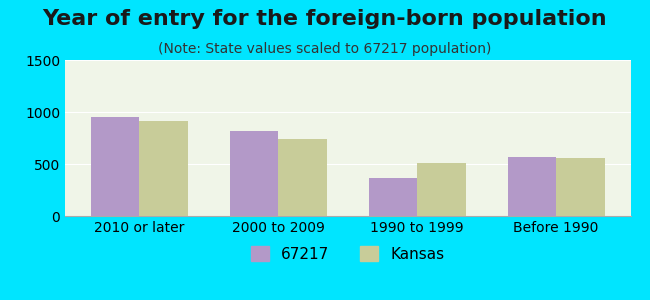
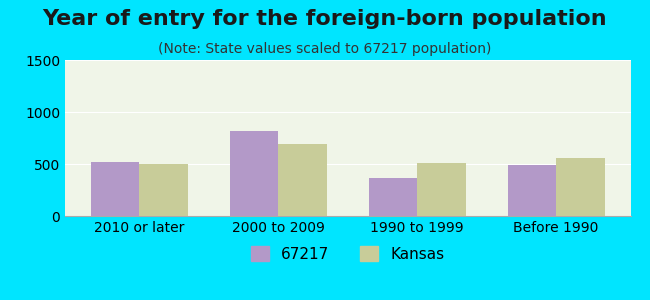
67217/2010 or later: 950 -> 520
Kansas/2010 or later: 910 -> 500
Kansas/2000 to 2009: 740 -> 690
67217/Before 1990: 570 -> 490
